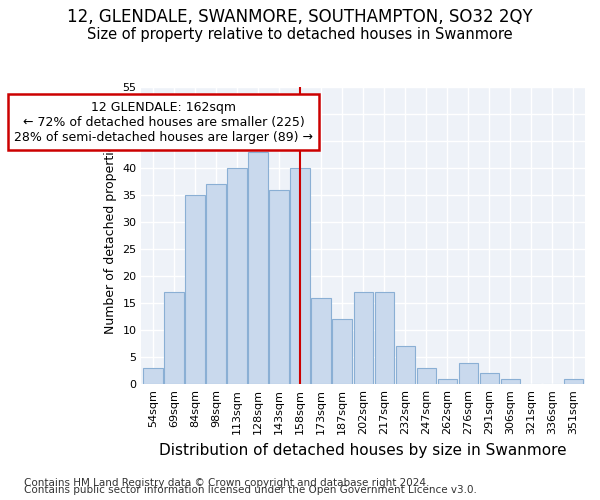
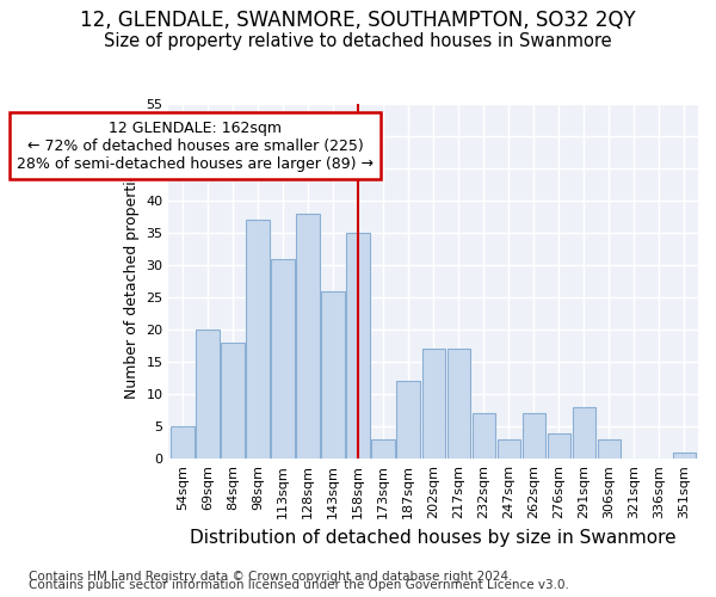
54sqm: 3 -> 5
69sqm: 17 -> 20
84sqm: 35 -> 18
113sqm: 40 -> 31
128sqm: 43 -> 38
143sqm: 36 -> 26
158sqm: 40 -> 35
173sqm: 16 -> 3
262sqm: 1 -> 7
291sqm: 2 -> 8
306sqm: 1 -> 3
